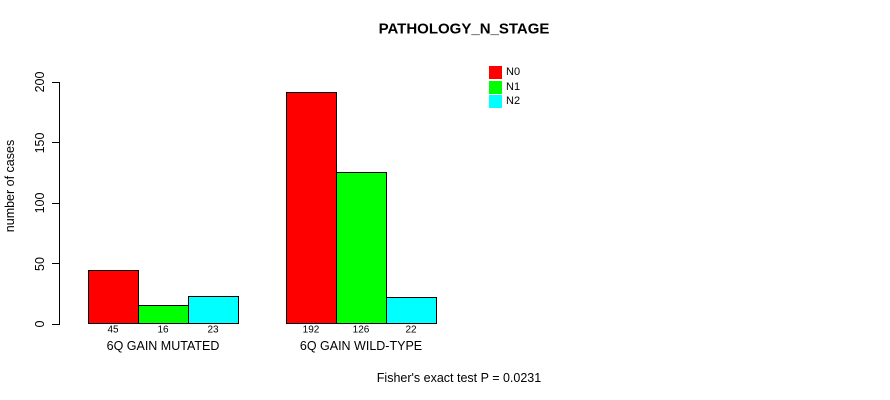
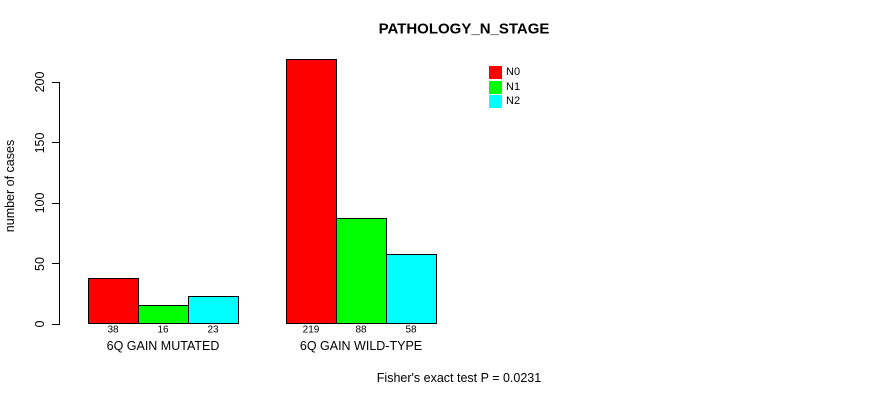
N0/6Q GAIN MUTATED: 45 -> 38
N0/6Q GAIN WILD-TYPE: 192 -> 219
N1/6Q GAIN WILD-TYPE: 126 -> 88
N2/6Q GAIN WILD-TYPE: 22 -> 58
